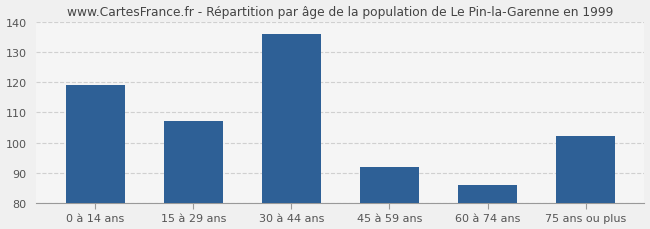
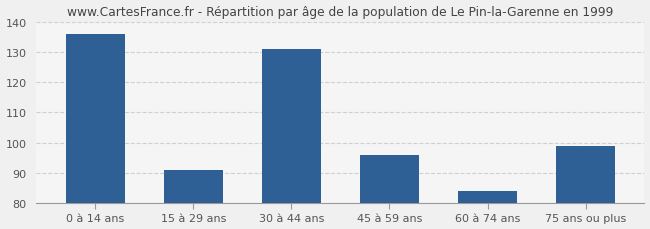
0 à 14 ans: 119 -> 136
15 à 29 ans: 107 -> 91
30 à 44 ans: 136 -> 131
45 à 59 ans: 92 -> 96
60 à 74 ans: 86 -> 84
75 ans ou plus: 102 -> 99
